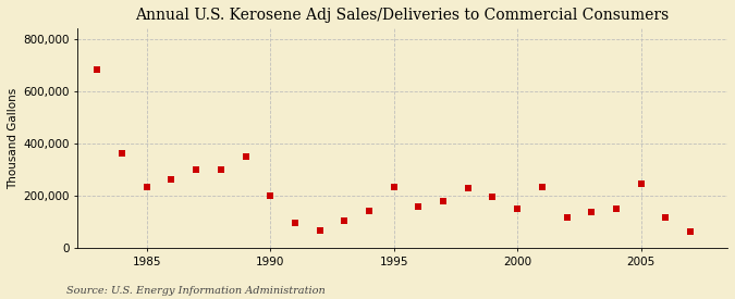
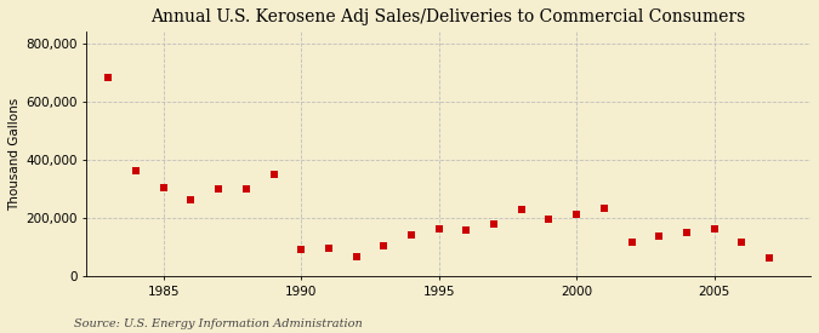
1985: 235,000 -> 305,000
1990: 200,000 -> 95,000
1995: 235,000 -> 165,000
2000: 150,000 -> 215,000
2005: 245,000 -> 162,000
